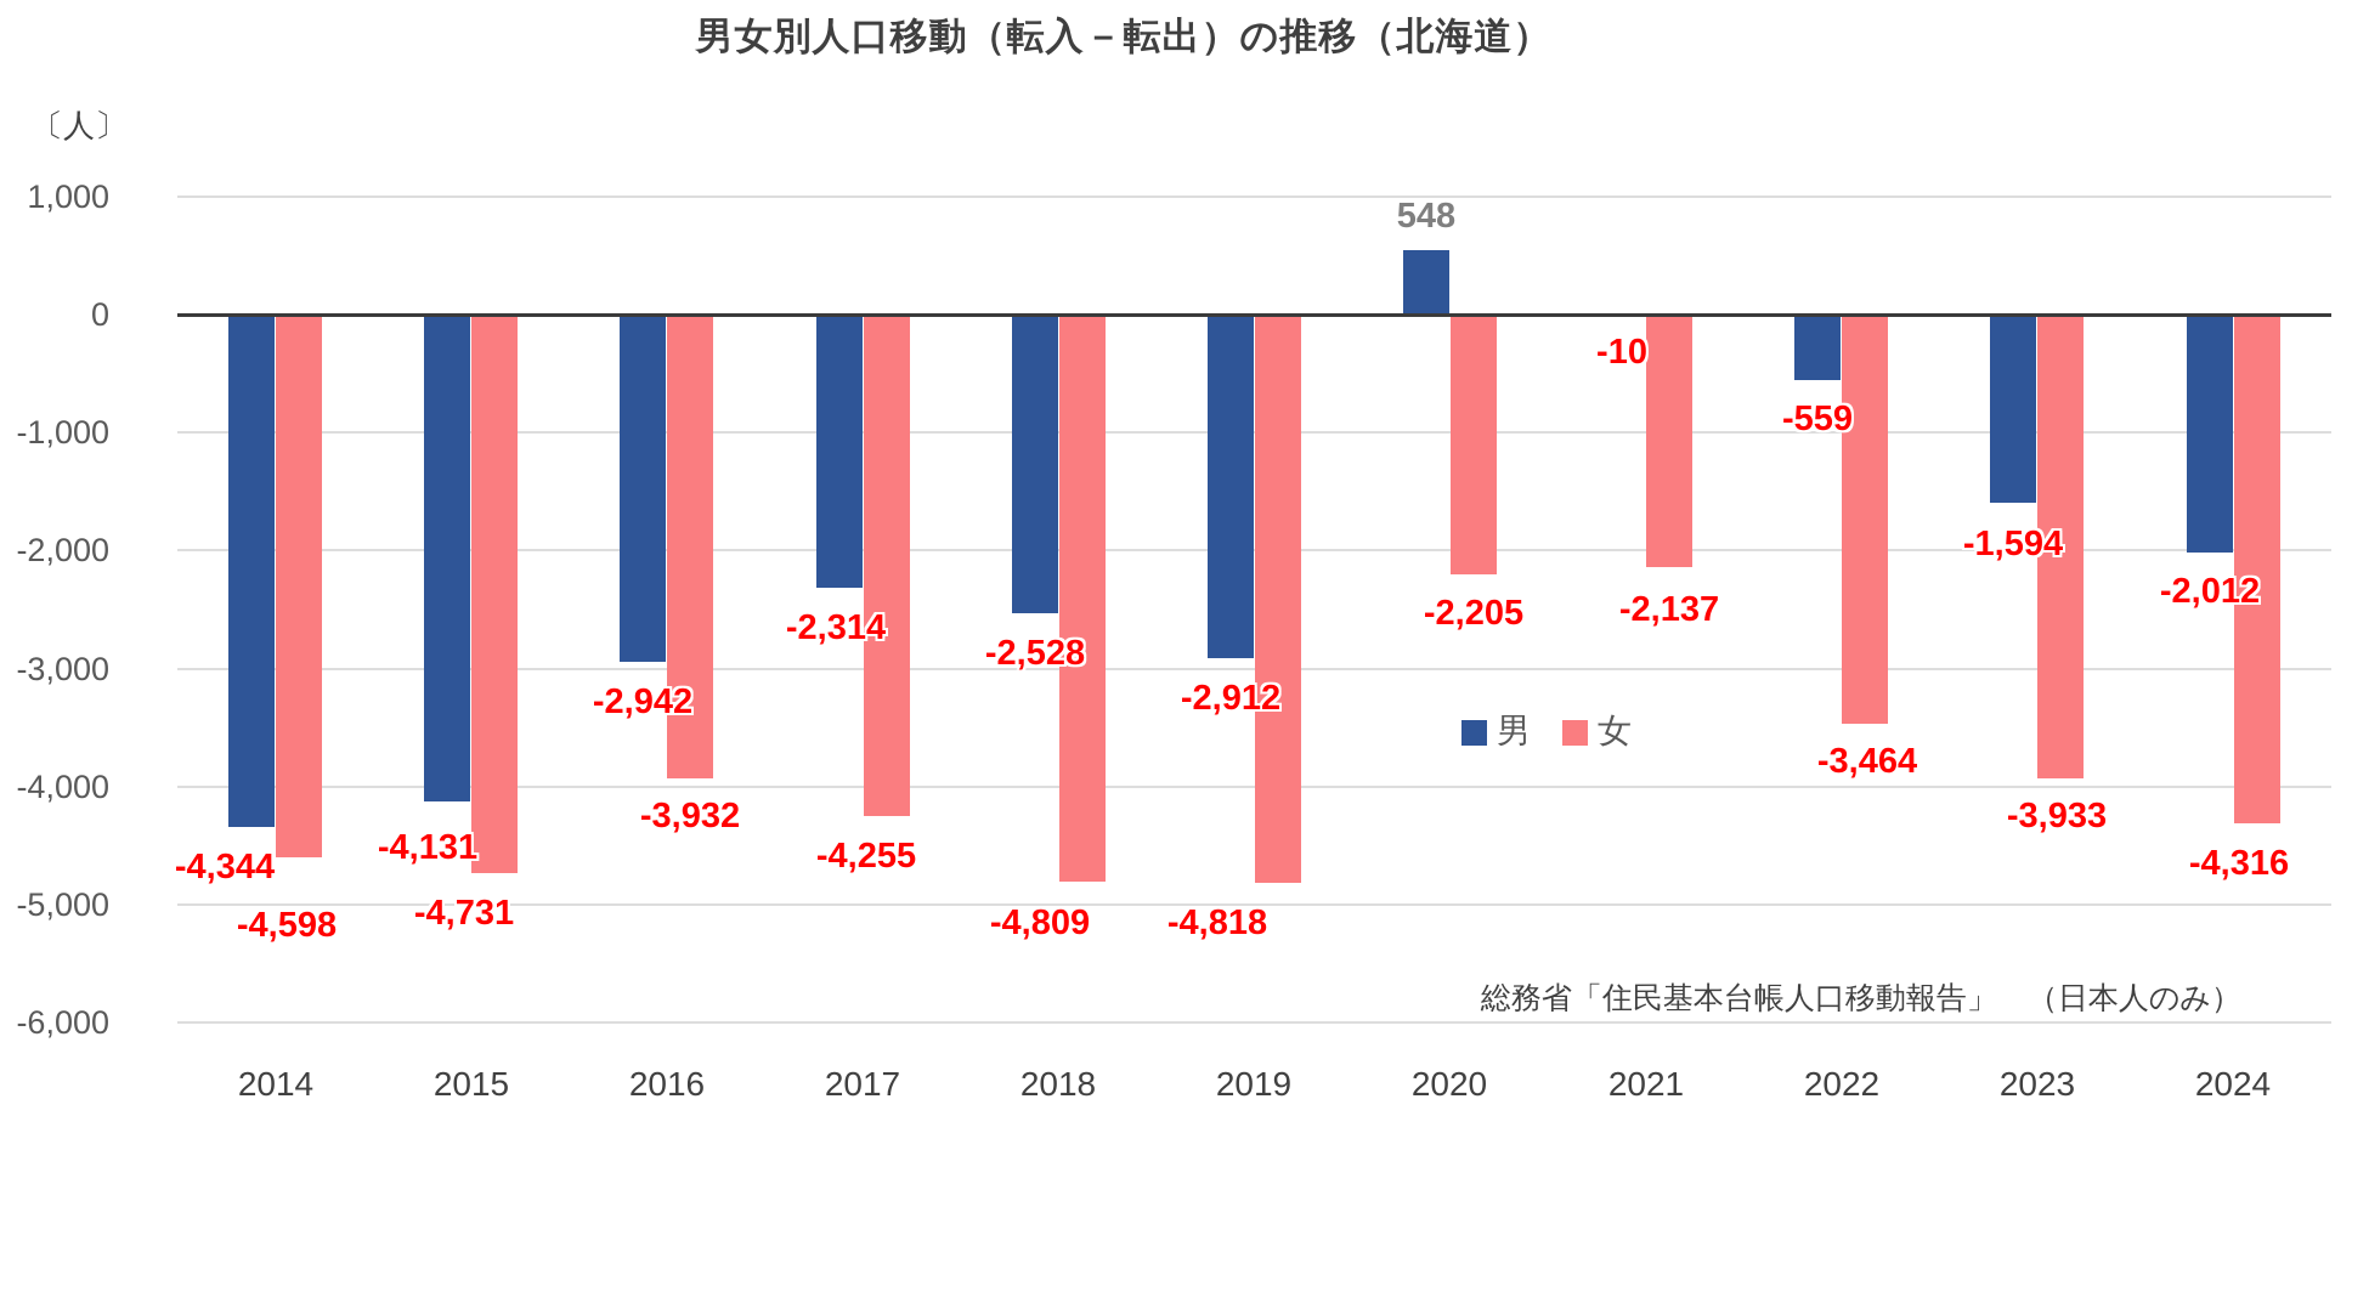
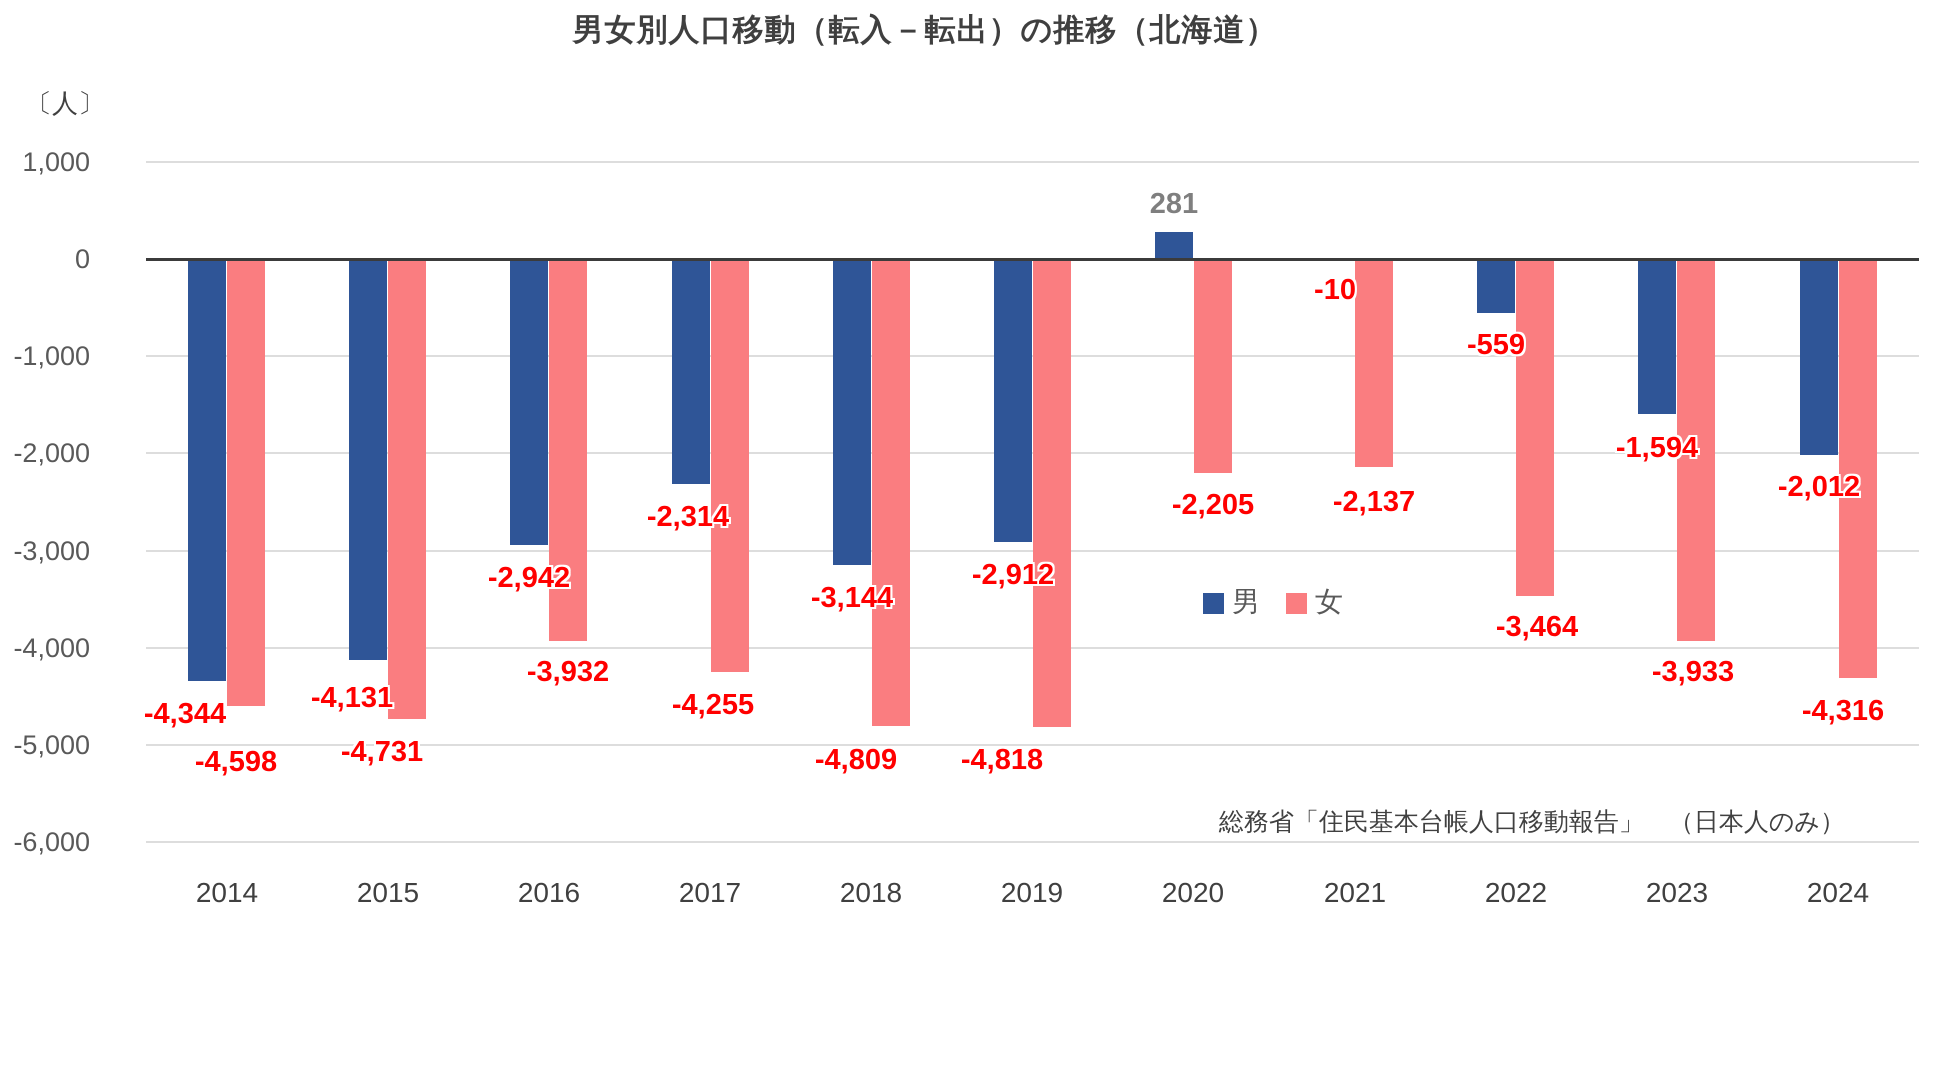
男/2018: -2,528 -> -3,144
男/2020: 548 -> 281
